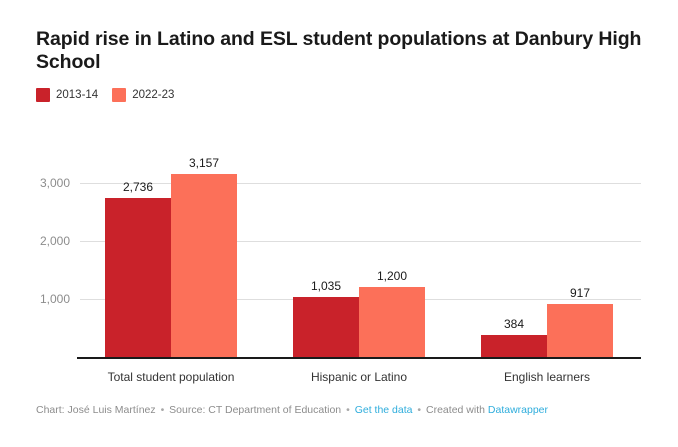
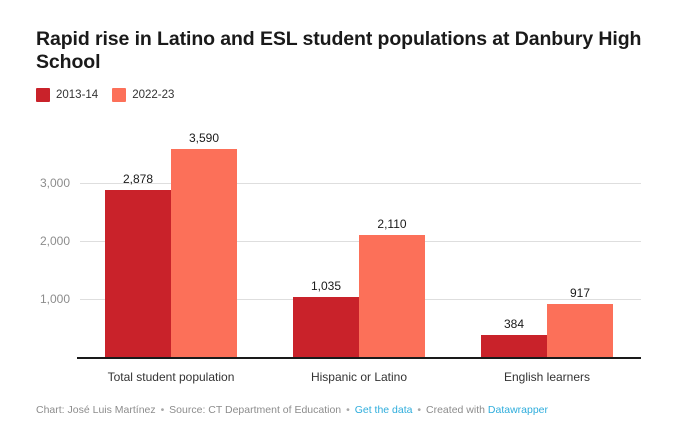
2013-14/Total student population: 2,736 -> 2,878
2022-23/Total student population: 3,157 -> 3,590
2022-23/Hispanic or Latino: 1,200 -> 2,110
